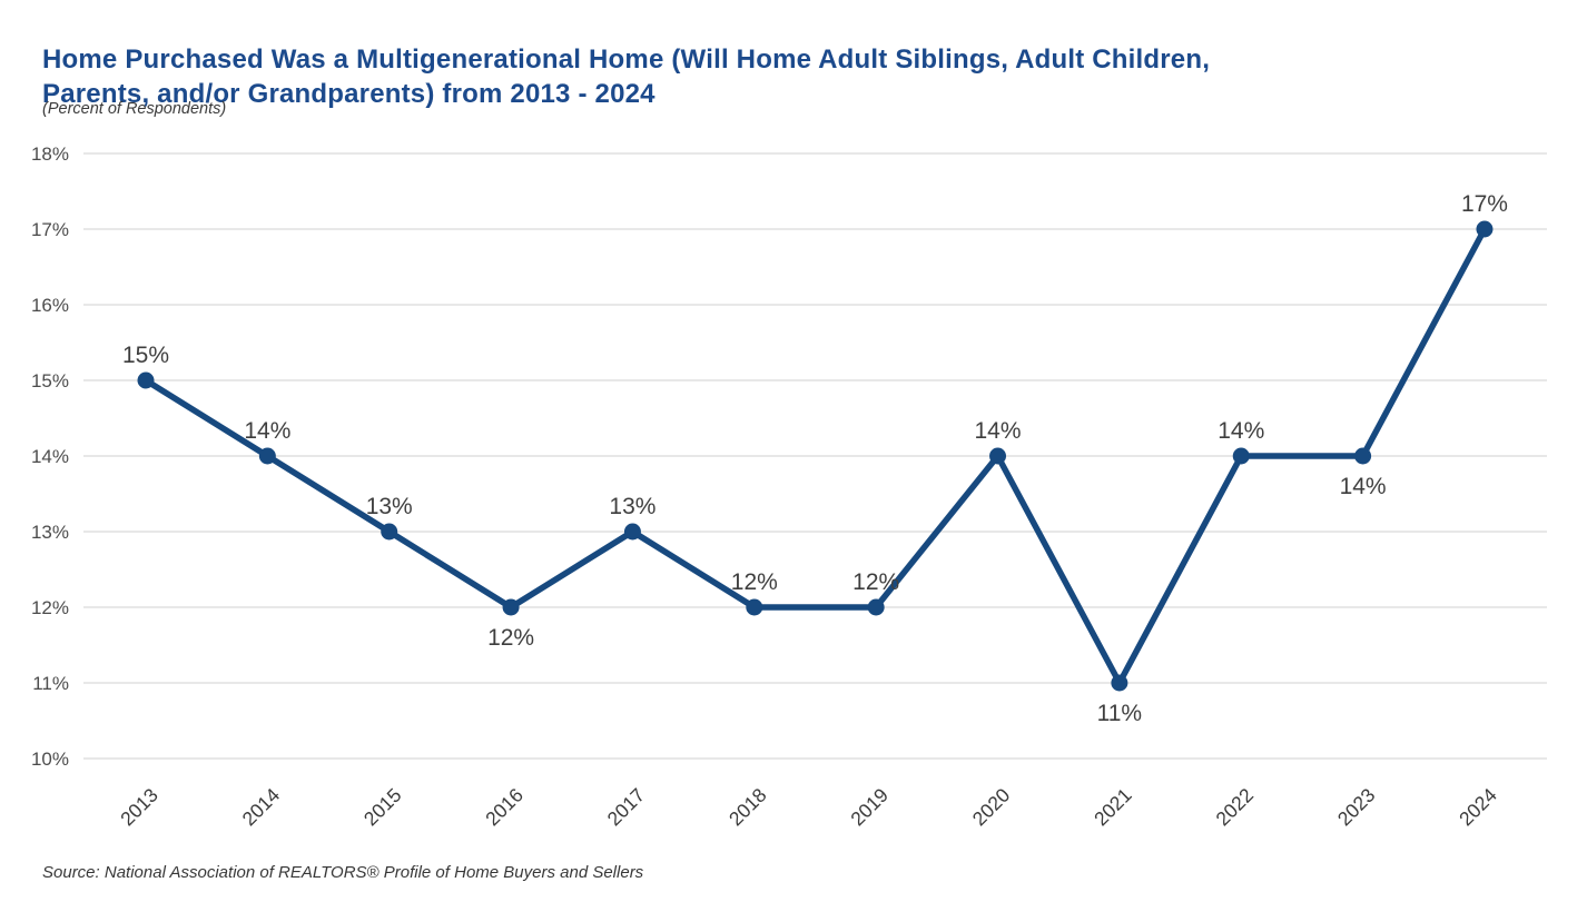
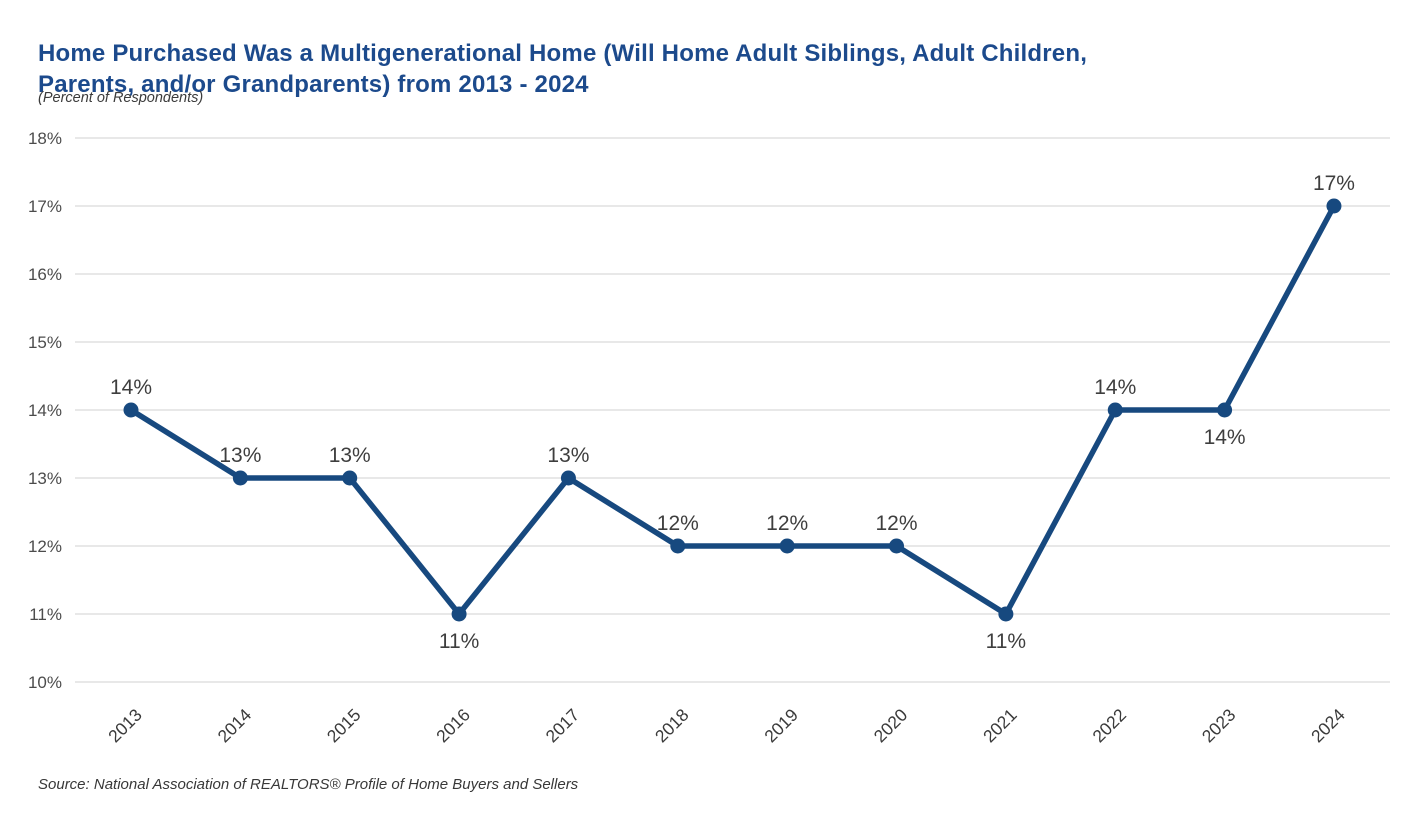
2013: 15% -> 14%
2014: 14% -> 13%
2016: 12% -> 11%
2020: 14% -> 12%
